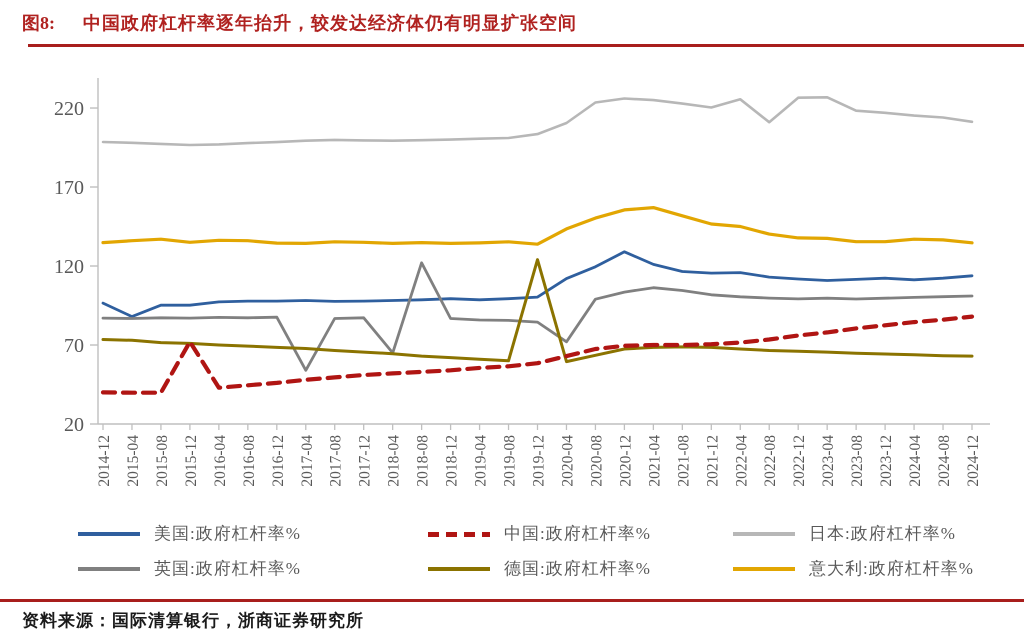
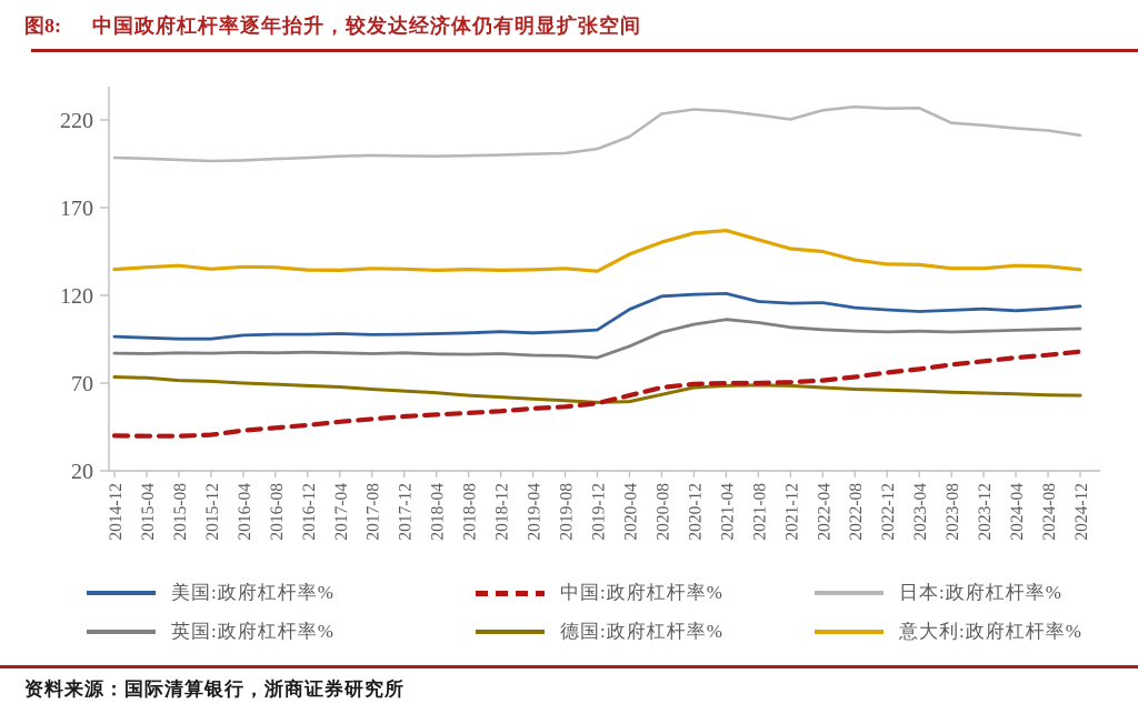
美国:政府杠杆率%/2015-04: 88 -> 96
中国:政府杠杆率%/2015-12: 72 -> 40
英国:政府杠杆率%/2017-04: 54 -> 87
英国:政府杠杆率%/2018-04: 65 -> 87
英国:政府杠杆率%/2018-08: 122 -> 86
德国:政府杠杆率%/2019-12: 124 -> 59
英国:政府杠杆率%/2020-04: 72 -> 91
美国:政府杠杆率%/2020-12: 129 -> 120
日本:政府杠杆率%/2022-08: 211 -> 228
